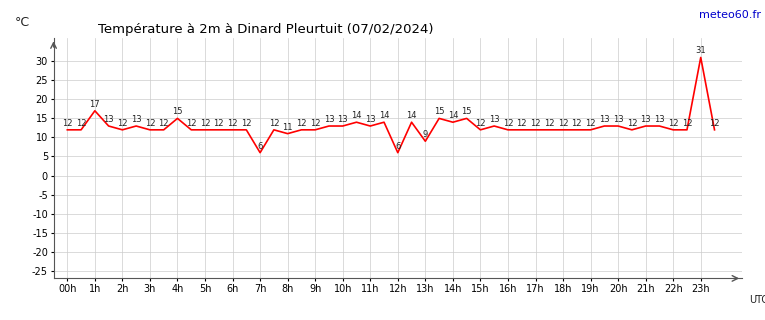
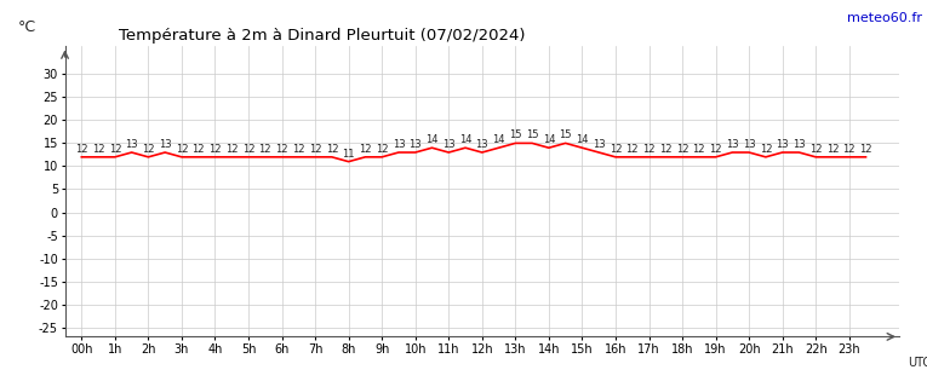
1h: 17 -> 12
4h: 15 -> 12
7h: 6 -> 12
12h: 6 -> 13
13h: 9 -> 15
15h: 12 -> 14
23h: 31 -> 12
